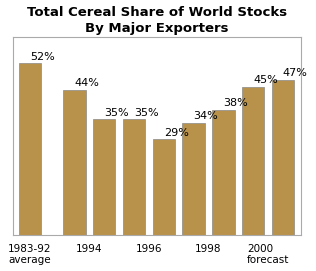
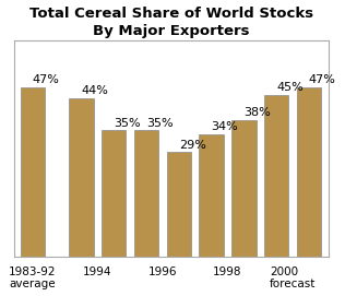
1983-92 average: 52% -> 47%
